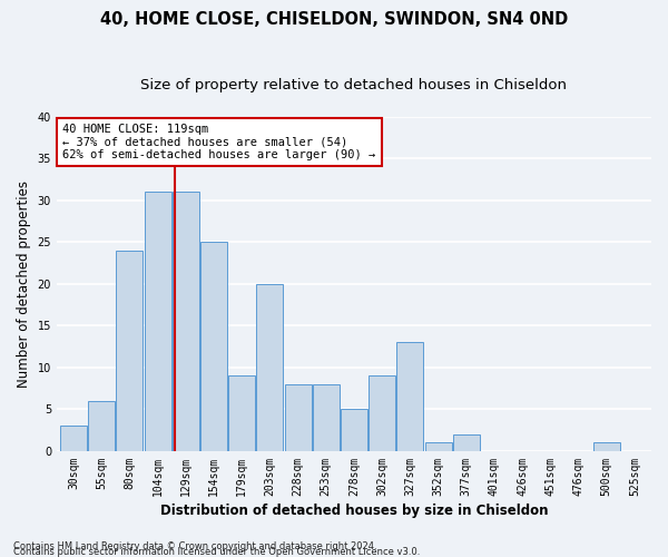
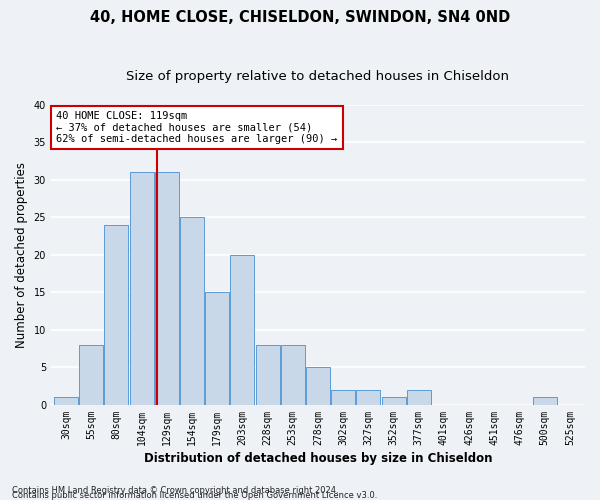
30sqm: 3 -> 1
55sqm: 6 -> 8
179sqm: 9 -> 15
302sqm: 9 -> 2
327sqm: 13 -> 2
